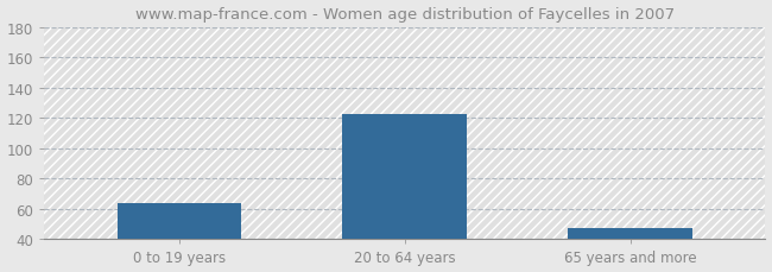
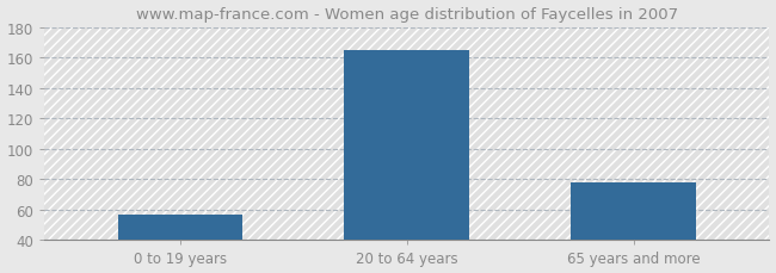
0 to 19 years: 64 -> 57
20 to 64 years: 123 -> 165
65 years and more: 47 -> 78
